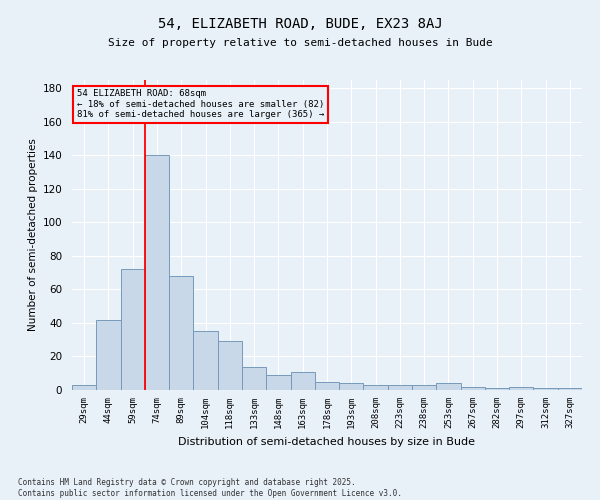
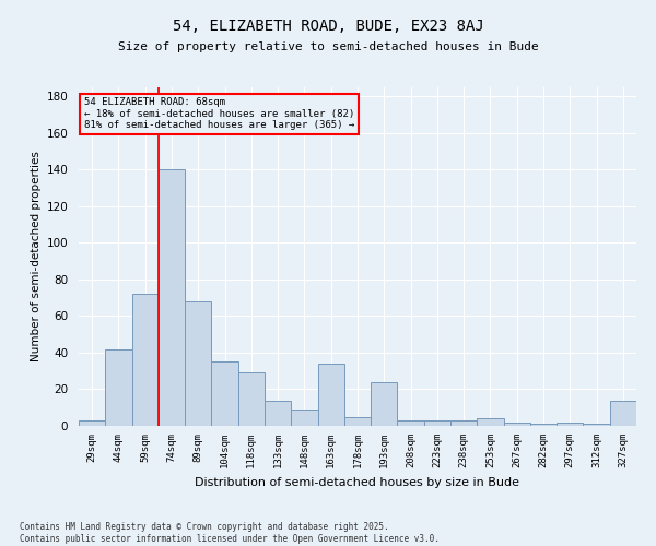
163sqm: 11 -> 34
193sqm: 4 -> 24
327sqm: 1 -> 14
